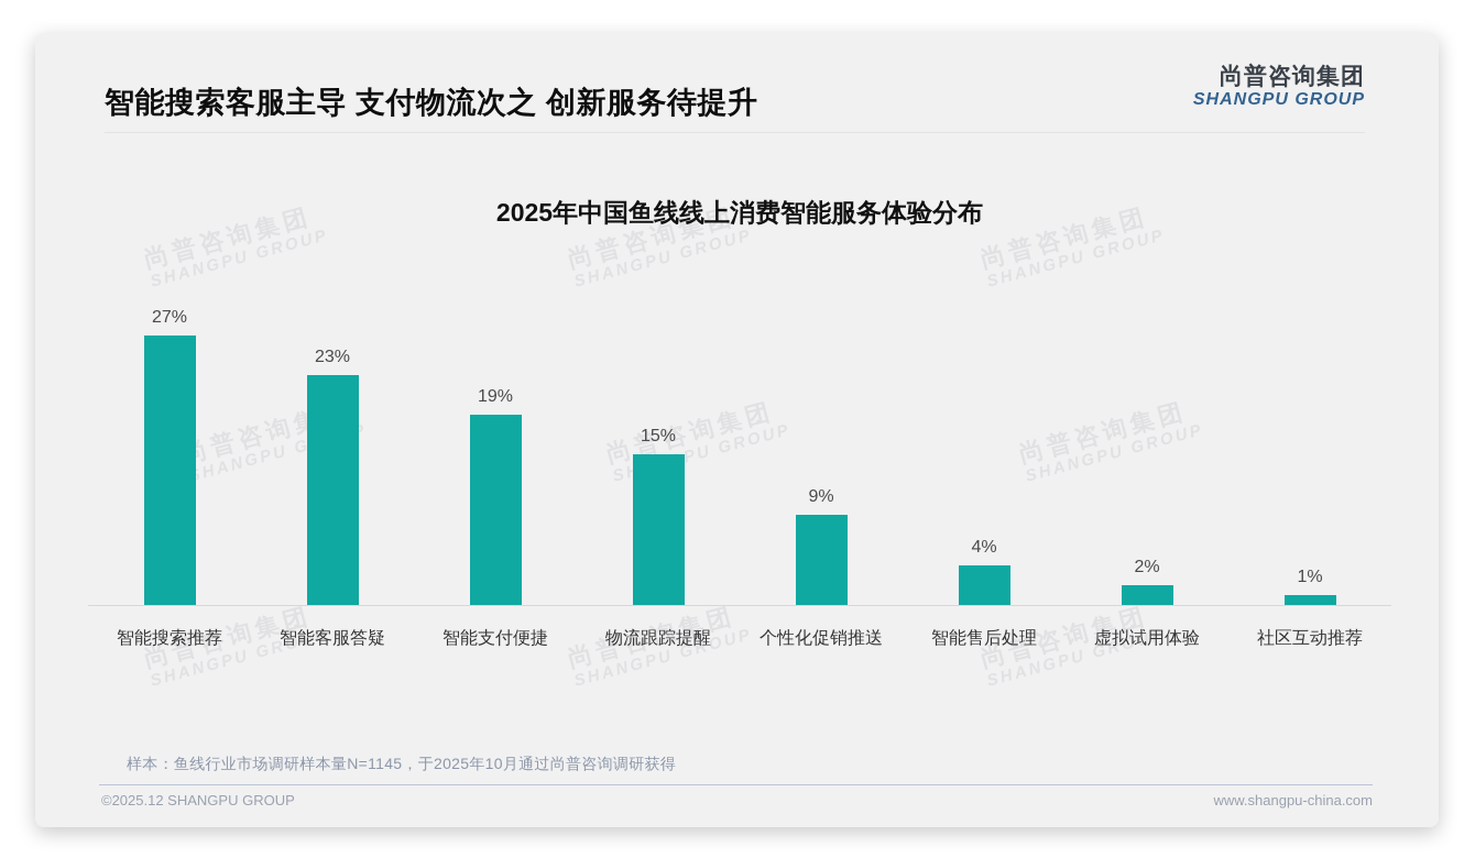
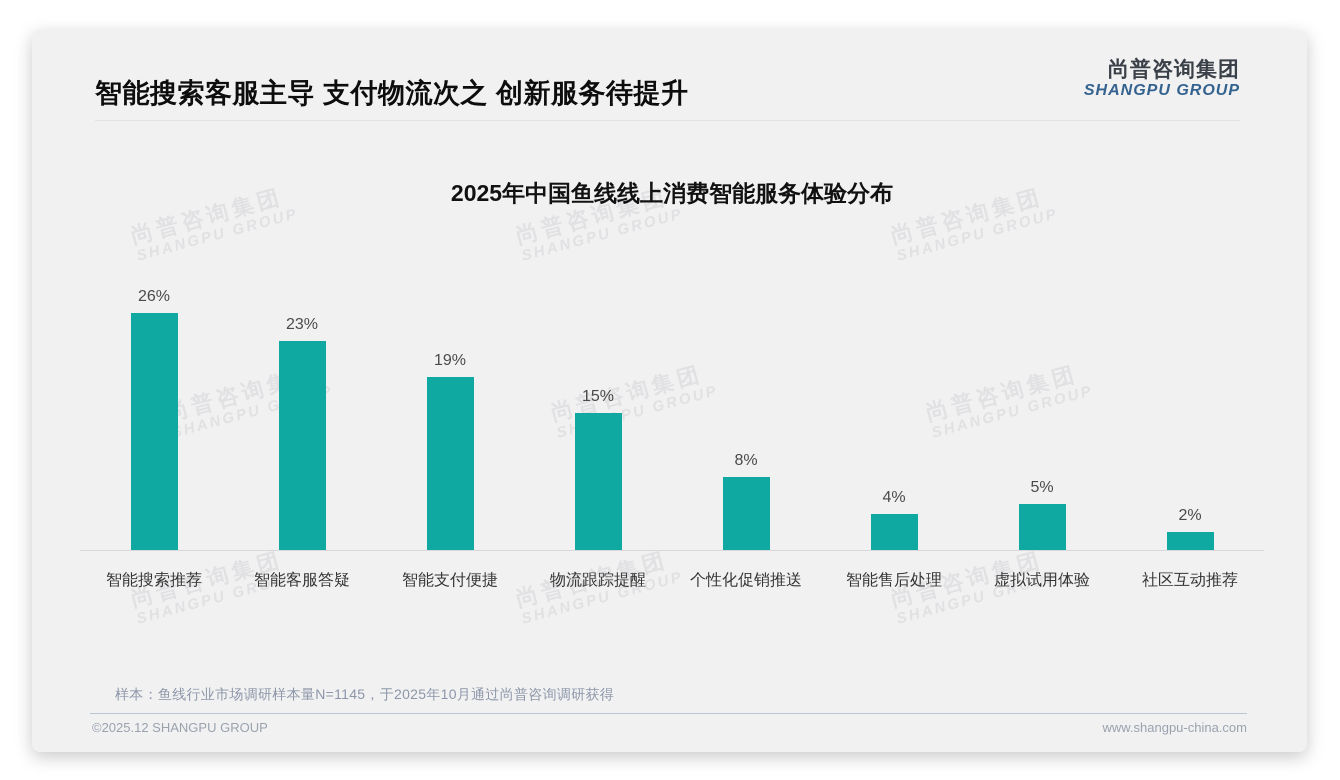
智能搜索推荐: 27% -> 26%
个性化促销推送: 9% -> 8%
虚拟试用体验: 2% -> 5%
社区互动推荐: 1% -> 2%
